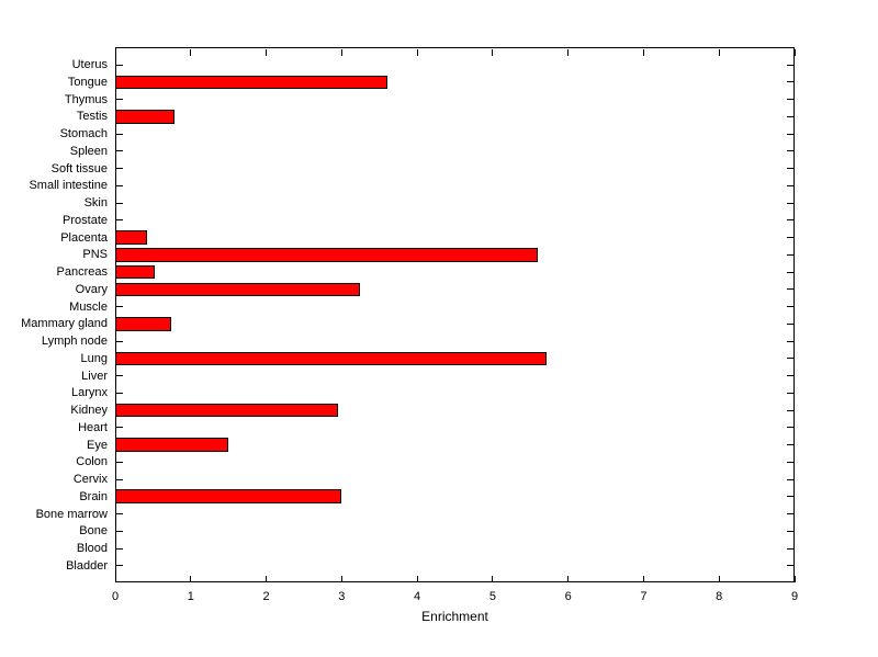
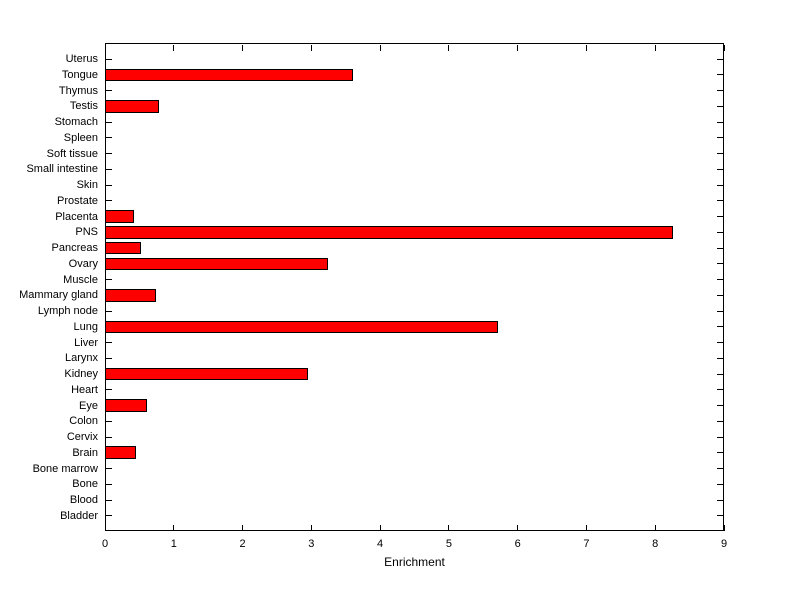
PNS: 5.6 -> 8.3
Eye: 1.5 -> 0.6
Brain: 3.0 -> 0.5
